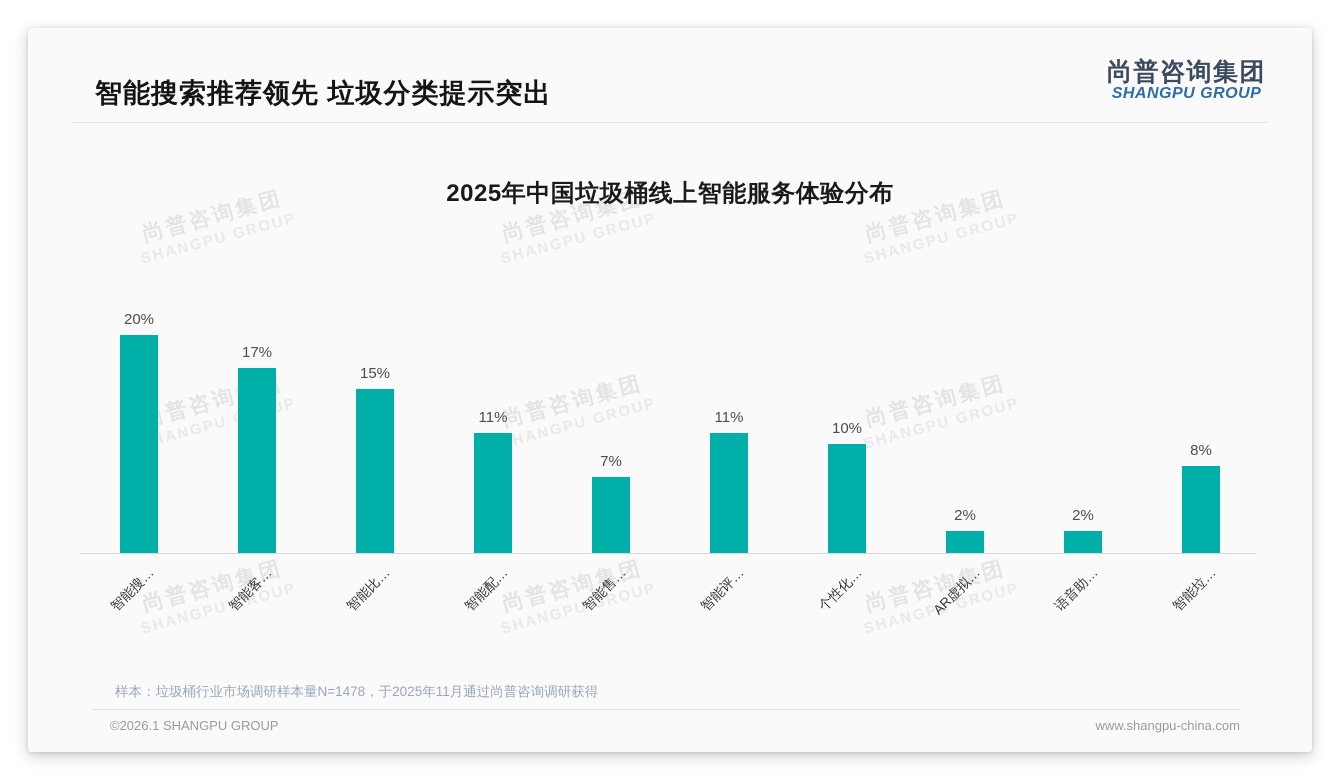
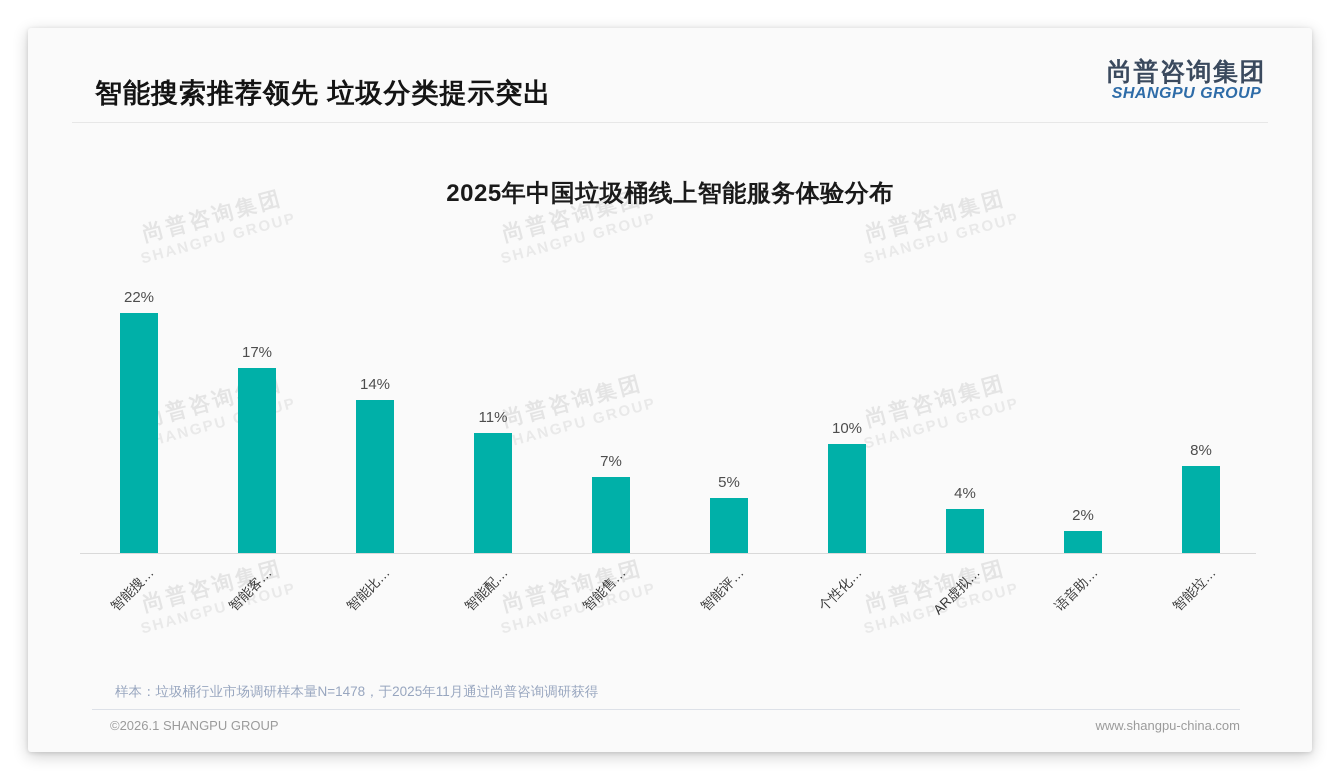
智能搜…: 20% -> 22%
智能比…: 15% -> 14%
智能评…: 11% -> 5%
AR虚拟…: 2% -> 4%
